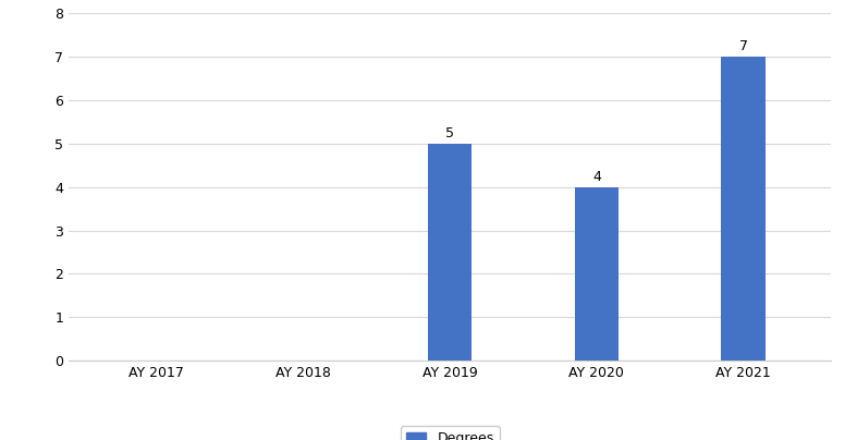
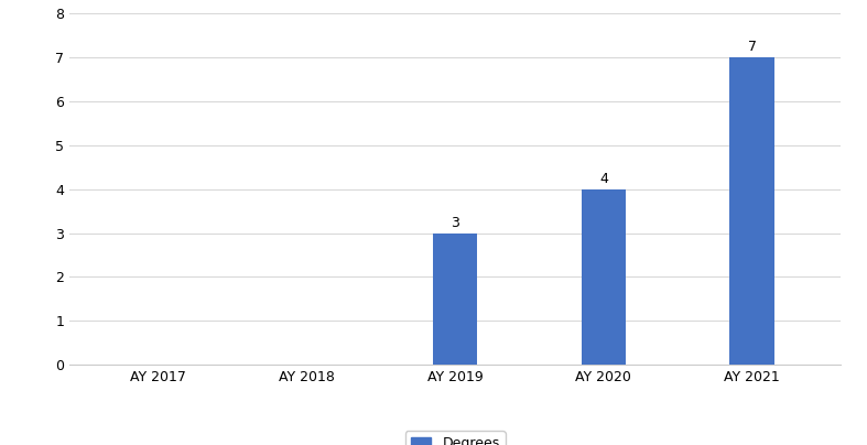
AY 2019: 5 -> 3
